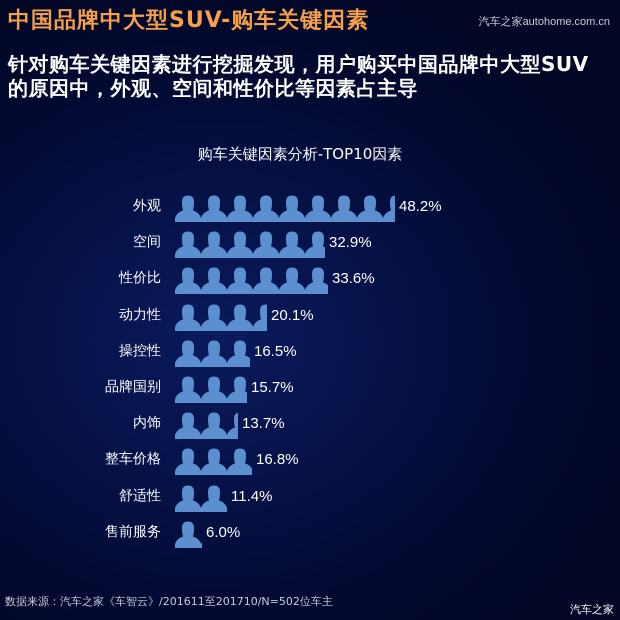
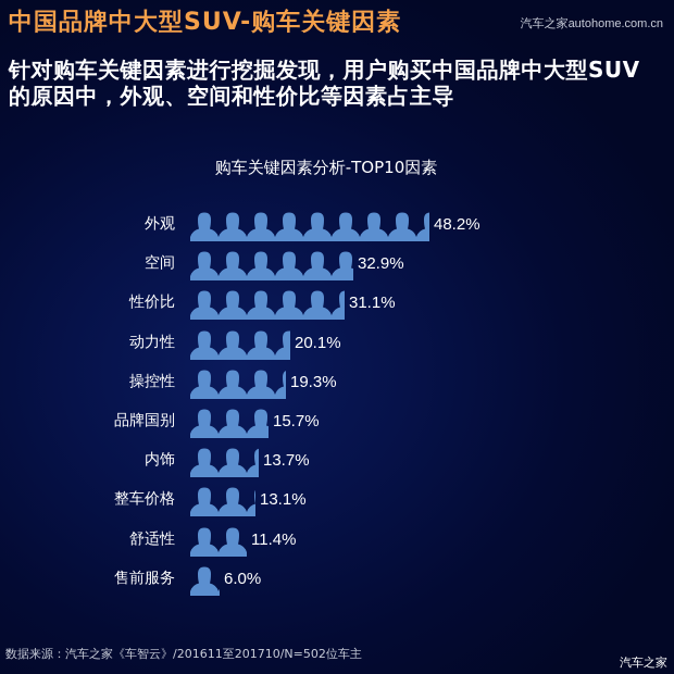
性价比: 33.6% -> 31.1%
操控性: 16.5% -> 19.3%
整车价格: 16.8% -> 13.1%
